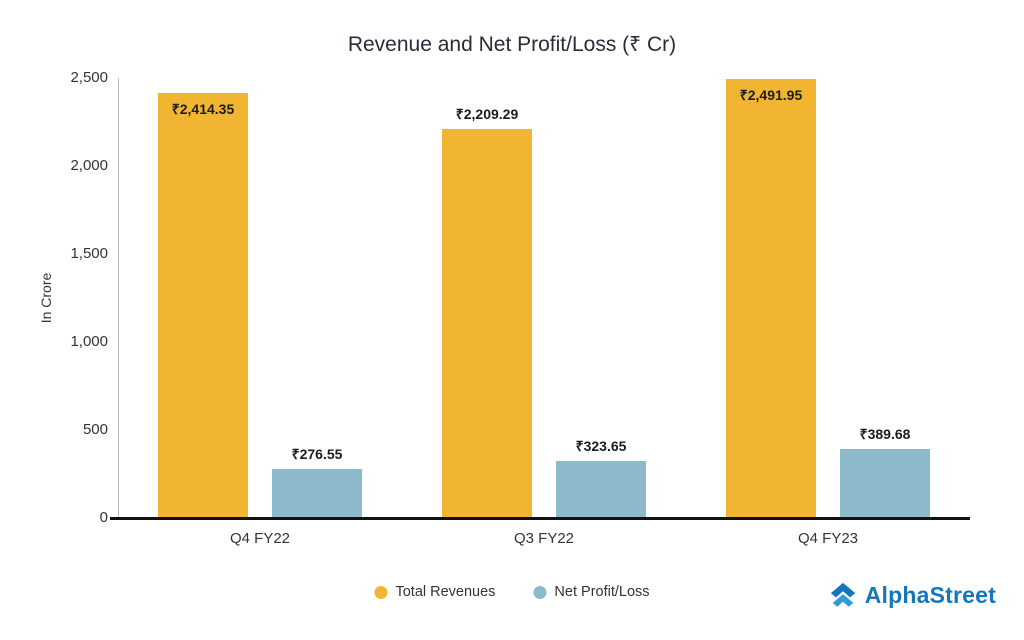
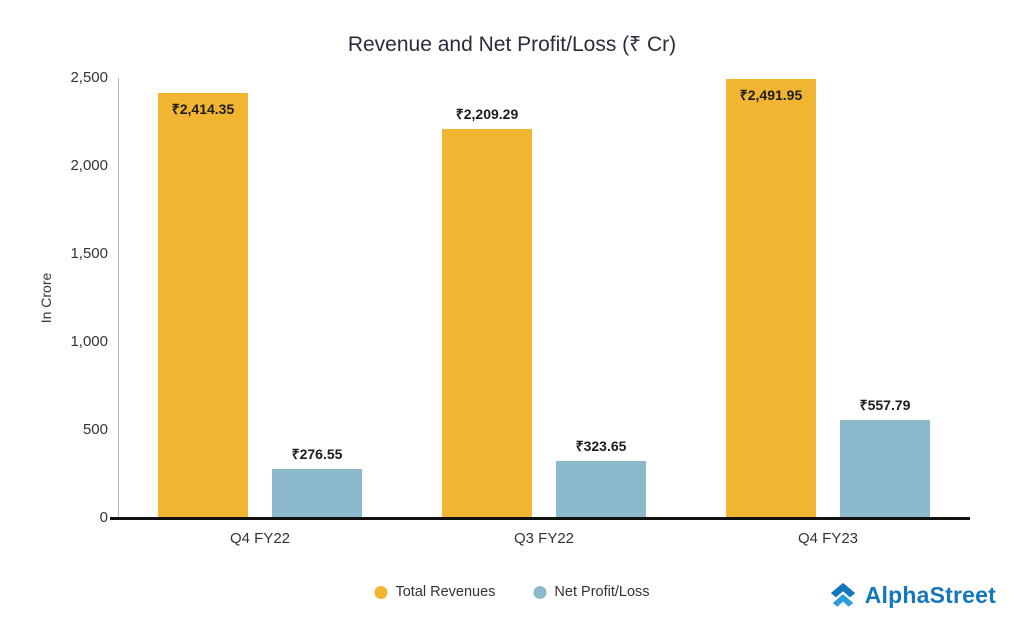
Net Profit/Loss/Q4 FY23: 389.68 -> 557.79
